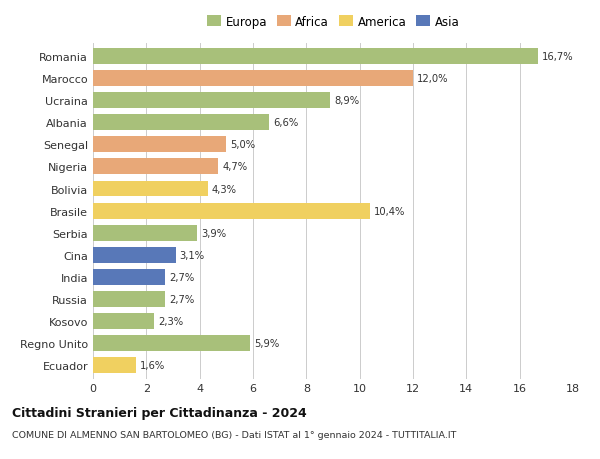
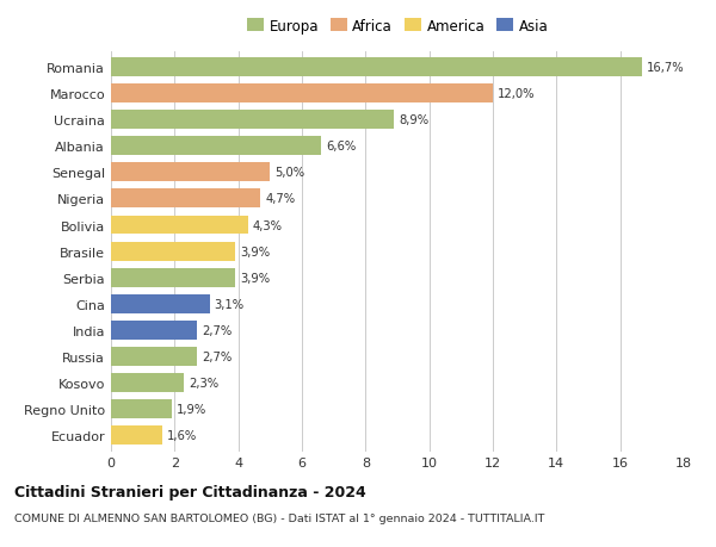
Brasile: 10,4% -> 3,9%
Regno Unito: 5,9% -> 1,9%
